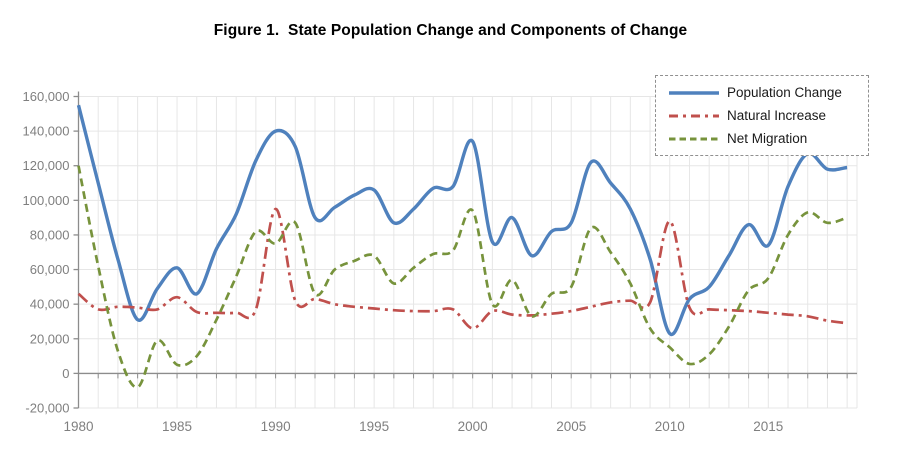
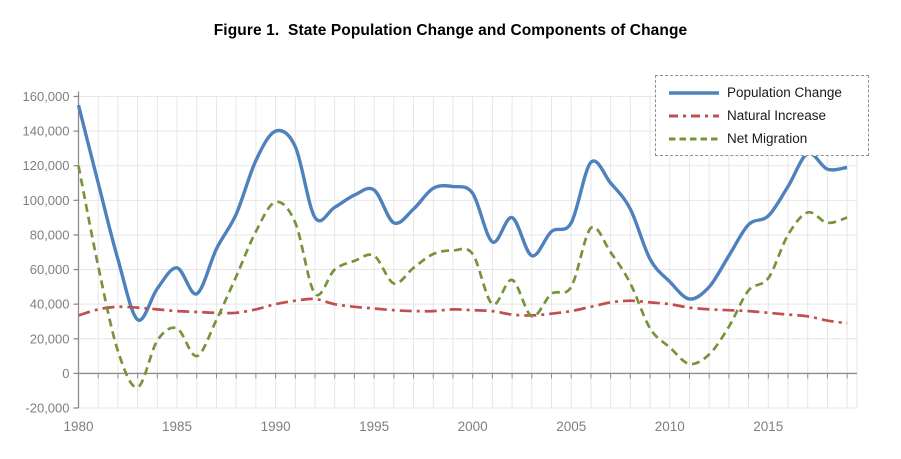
Natural Increase/1980: 46000 -> 34000
Natural Increase/1985: 44000 -> 36000
Net Migration/1985: 5000 -> 26000
Natural Increase/1990: 95000 -> 40000
Net Migration/1990: 75000 -> 99000
Population Change/2000: 134000 -> 104000
Natural Increase/2000: 26000 -> 36000
Net Migration/2000: 94000 -> 69000
Population Change/2010: 23000 -> 53000
Natural Increase/2010: 88000 -> 40000
Population Change/2015: 74000 -> 91000
